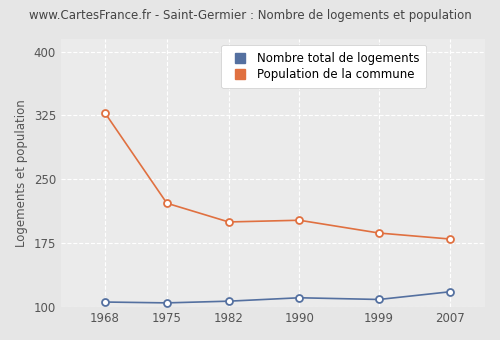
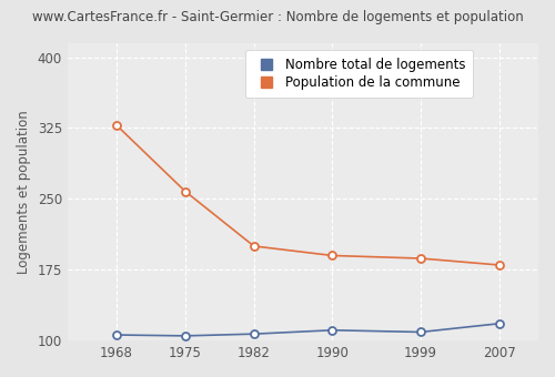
Population de la commune/1975: 222 -> 258
Population de la commune/1990: 202 -> 190
